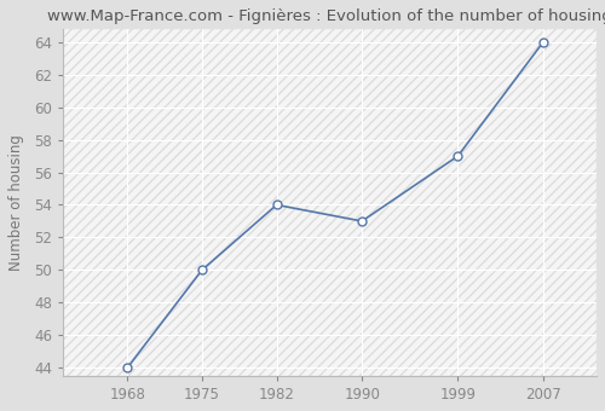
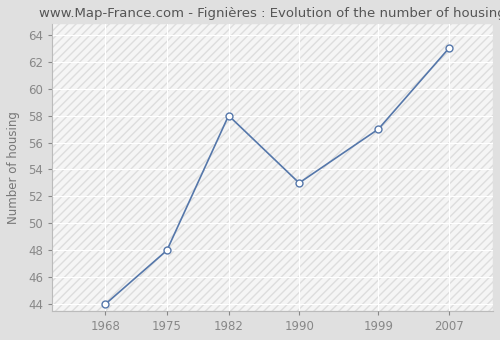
1975: 50 -> 48
1982: 54 -> 58
2007: 64 -> 63
